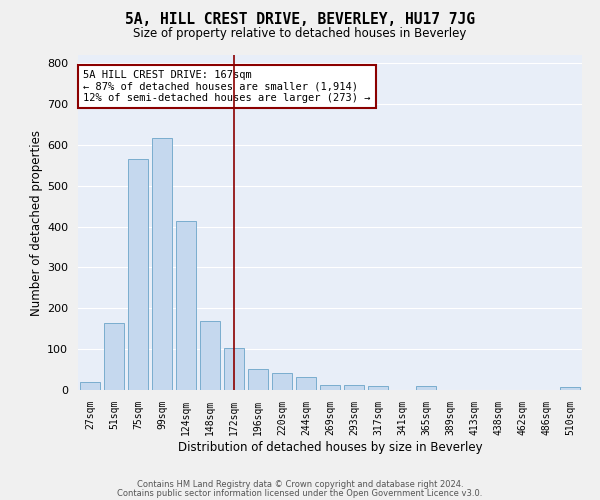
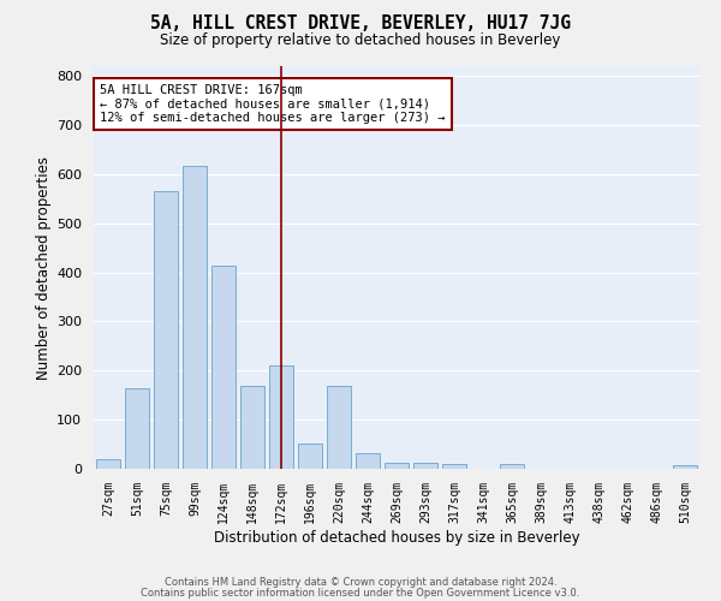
172sqm: 103 -> 210
220sqm: 42 -> 170
